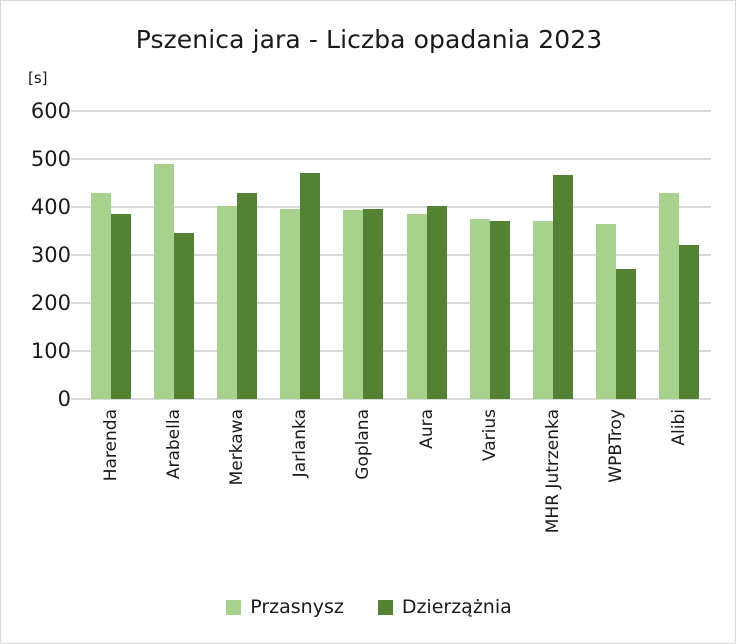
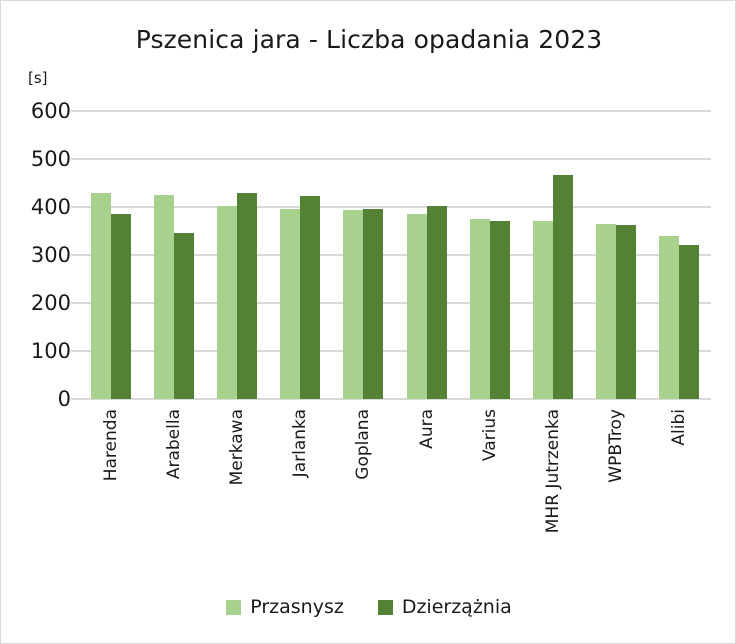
Przasnysz/Arabella: 490 -> 420
Dzierzążnia/Jarlanka: 470 -> 420
Dzierzążnia/WPBTroy: 270 -> 360
Przasnysz/Alibi: 430 -> 340
